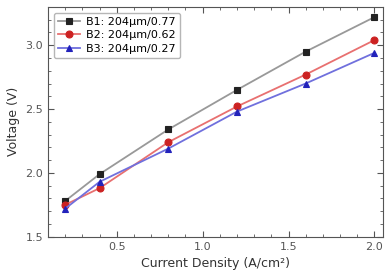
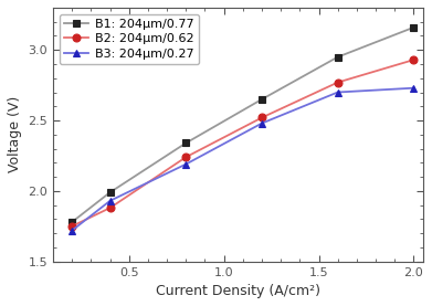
B1: 204μm/0.77/2.0: 3.22 -> 3.16
B2: 204μm/0.62/2.0: 3.04 -> 2.93
B3: 204μm/0.27/2.0: 2.94 -> 2.73
